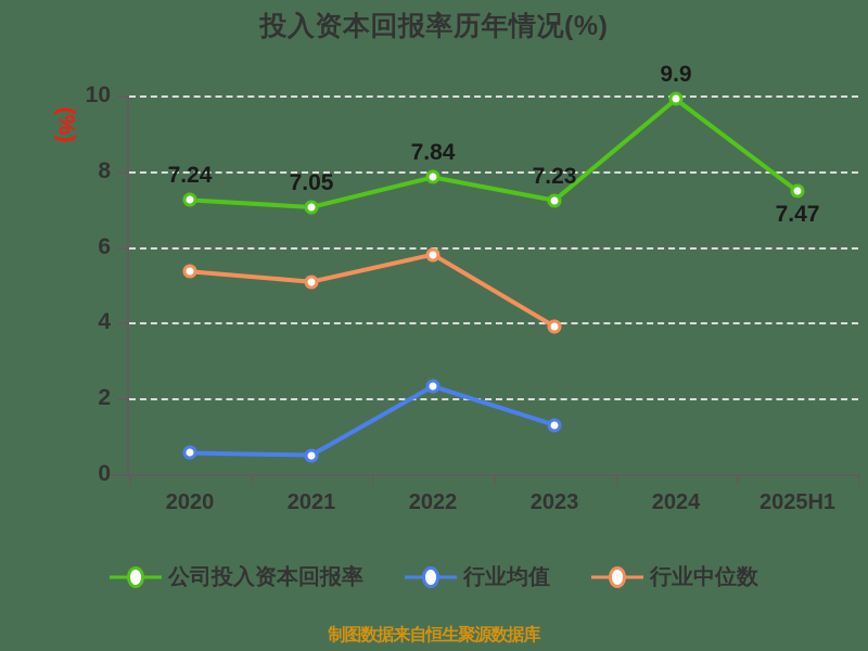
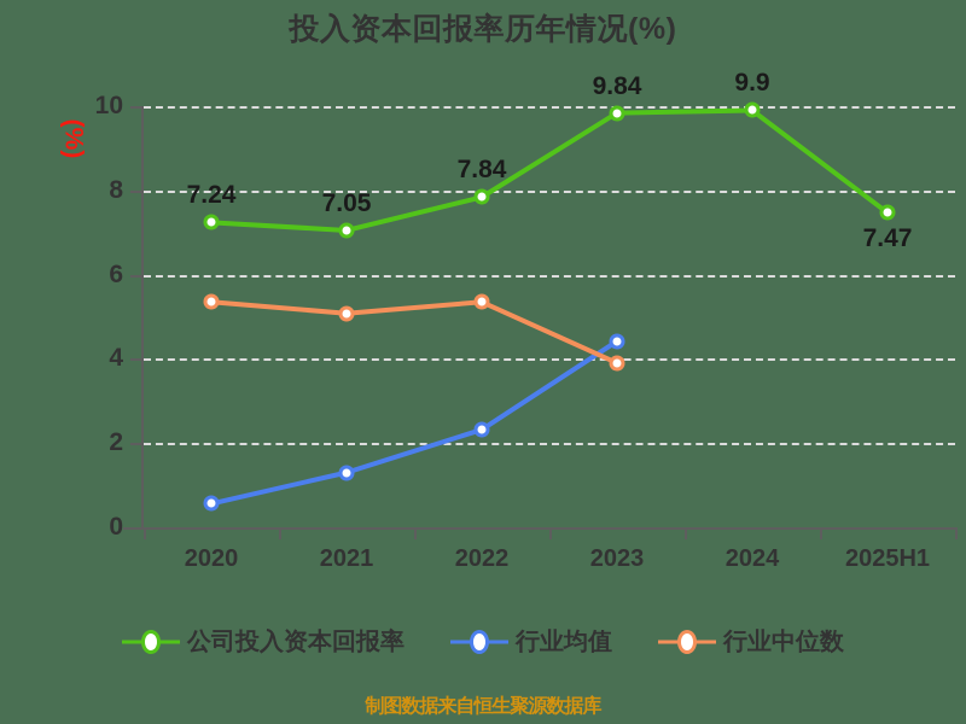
行业均值/2021: 0.5 -> 1.3
行业中位数/2022: 5.8 -> 5.3
公司投入资本回报率/2023: 7.23 -> 9.84
行业均值/2023: 1.3 -> 4.4
